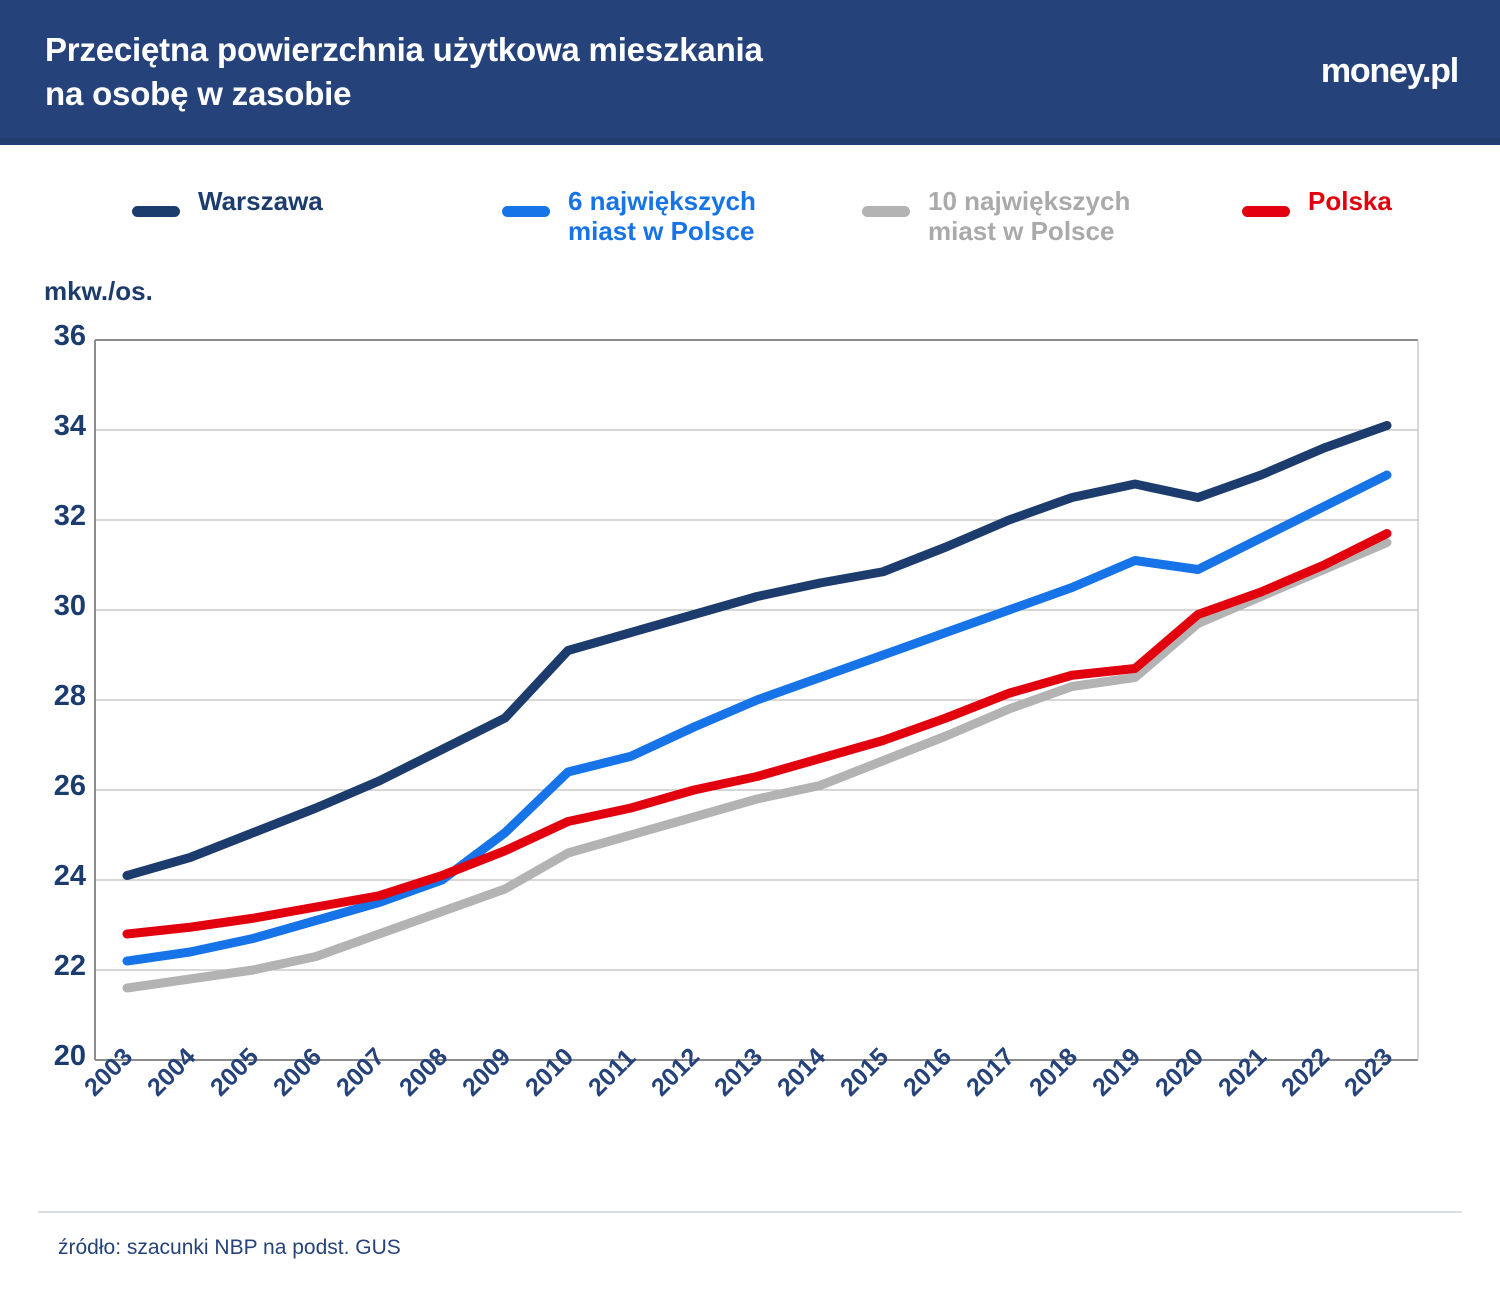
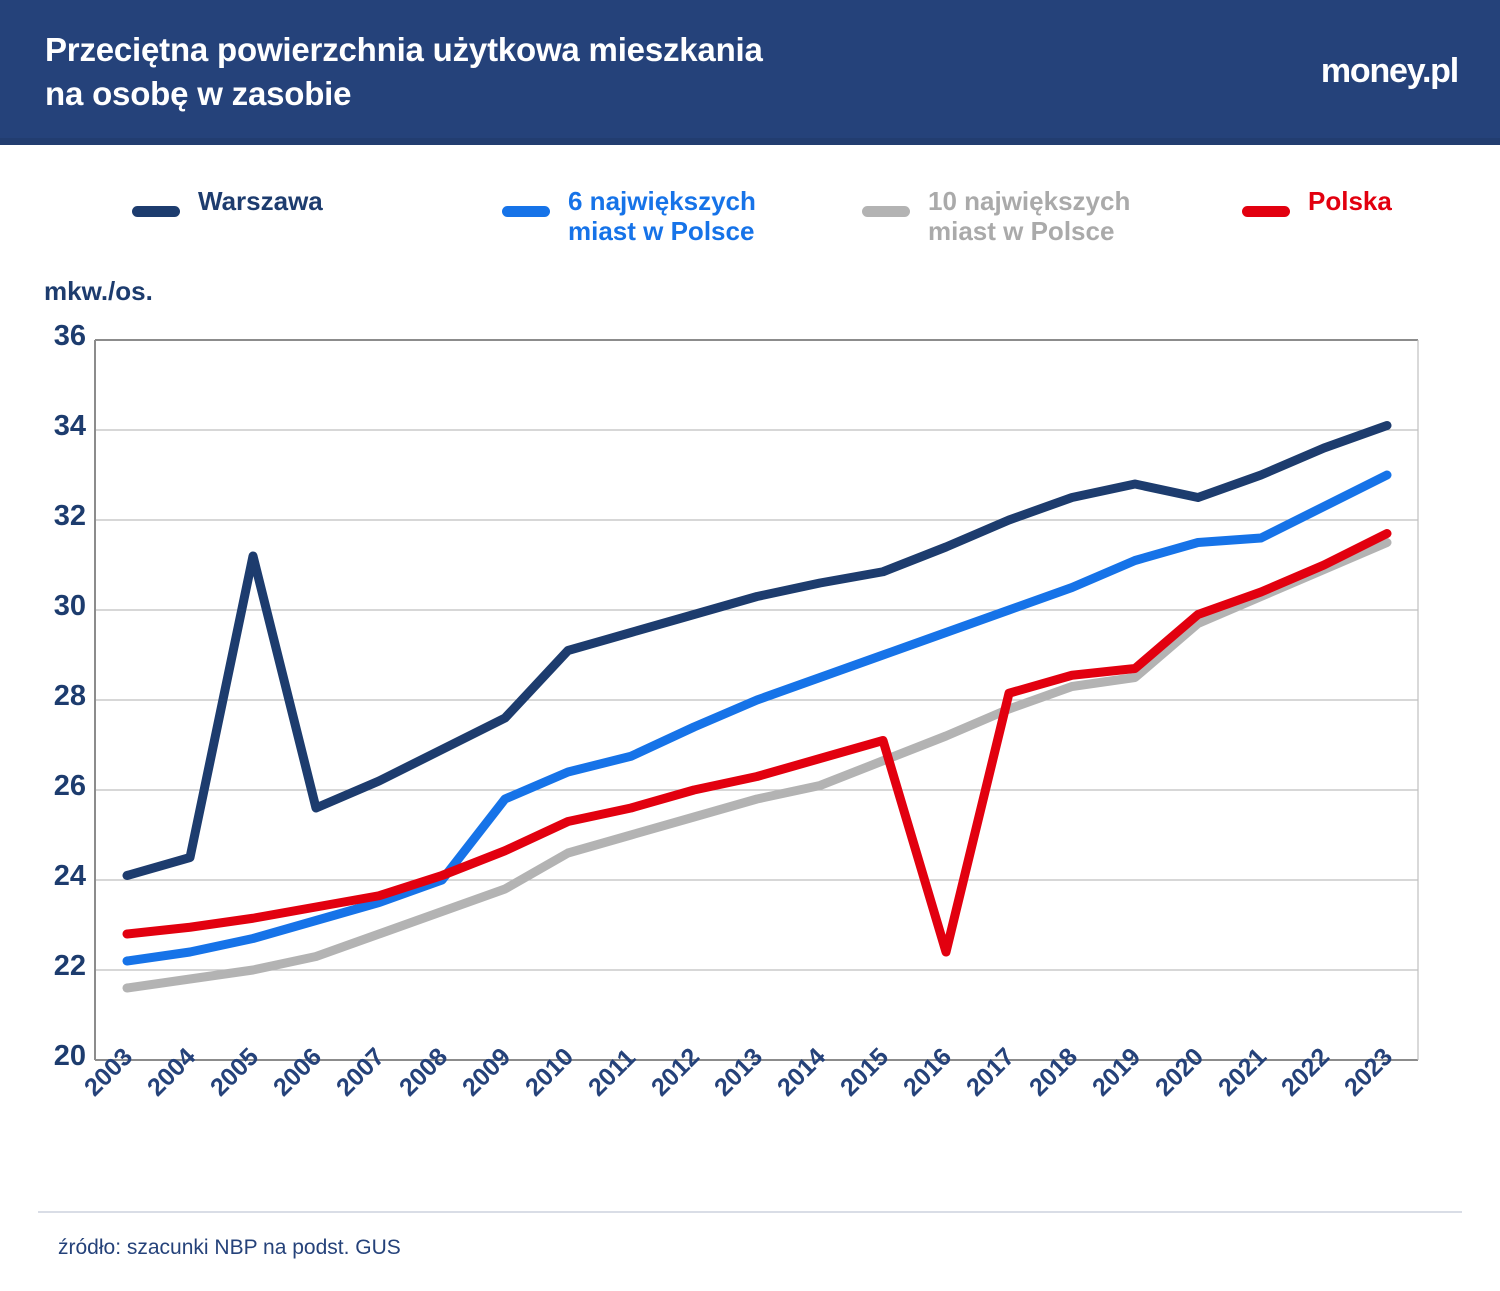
Warszawa/2005: 25.1 -> 31.2
6 największych miast w Polsce/2009: 25.1 -> 25.8
Polska/2016: 27.6 -> 22.4
6 największych miast w Polsce/2020: 30.9 -> 31.5
